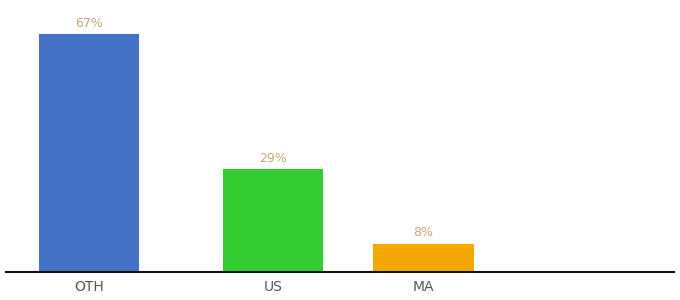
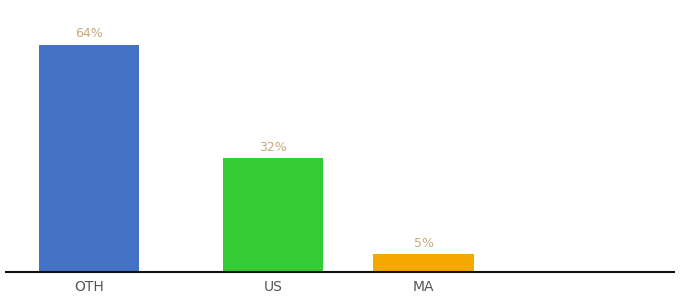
OTH: 67% -> 64%
US: 29% -> 32%
MA: 8% -> 5%
